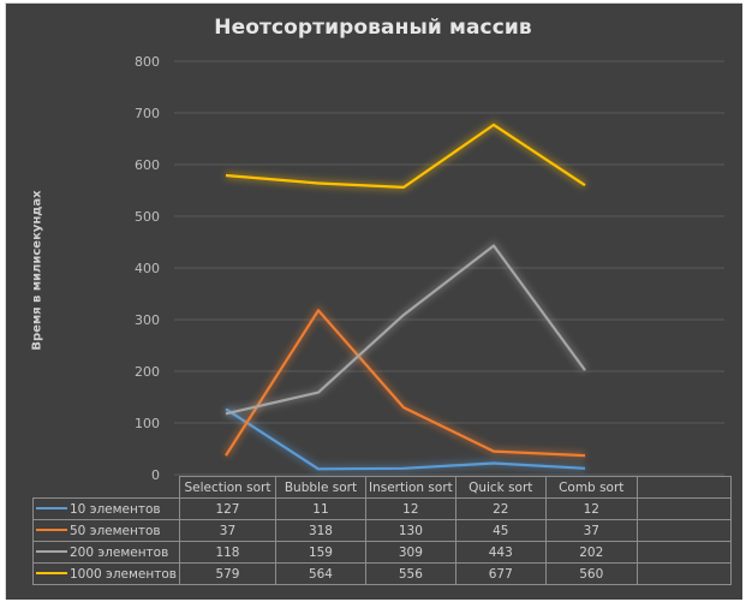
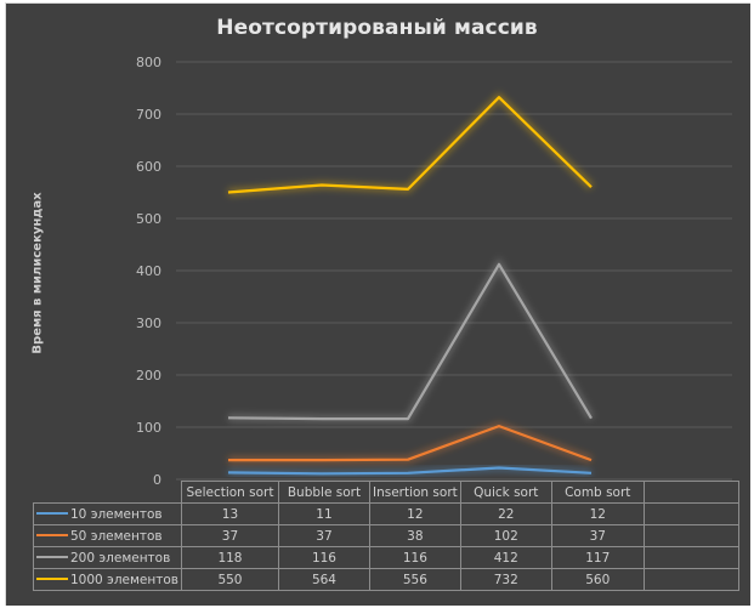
10 элементов/Selection sort: 127 -> 13
1000 элементов/Selection sort: 579 -> 550
50 элементов/Bubble sort: 318 -> 37
200 элементов/Bubble sort: 159 -> 116
50 элементов/Insertion sort: 130 -> 38
200 элементов/Insertion sort: 309 -> 116
50 элементов/Quick sort: 45 -> 102
200 элементов/Quick sort: 443 -> 412
1000 элементов/Quick sort: 677 -> 732
200 элементов/Comb sort: 202 -> 117
